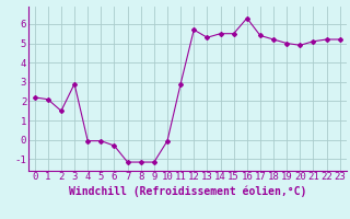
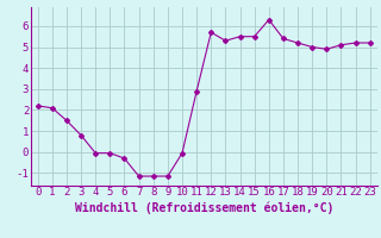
3: 2.9 -> 0.8
